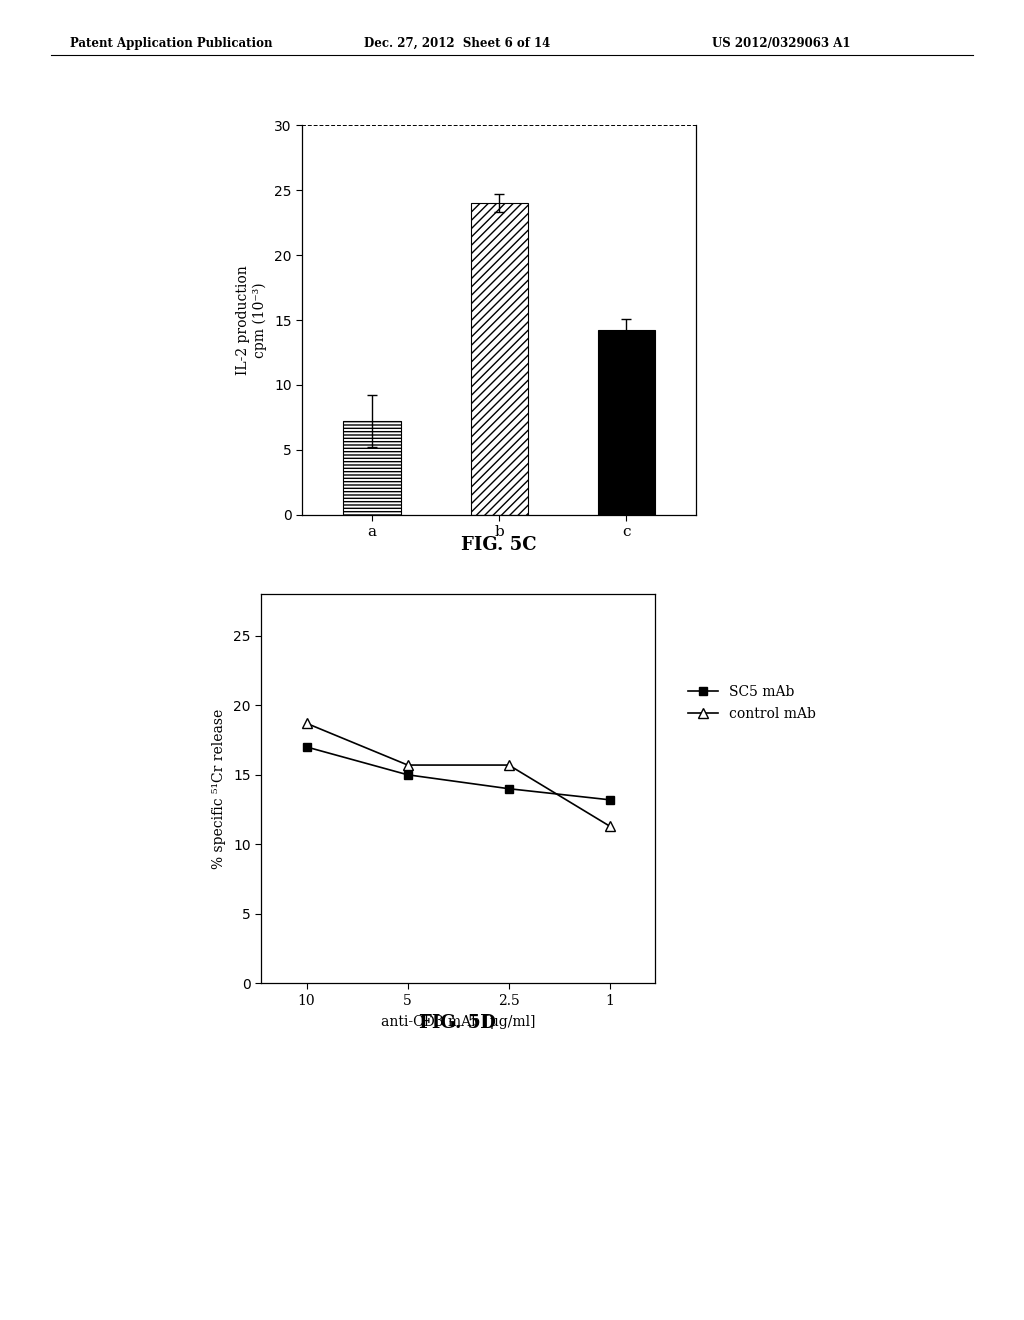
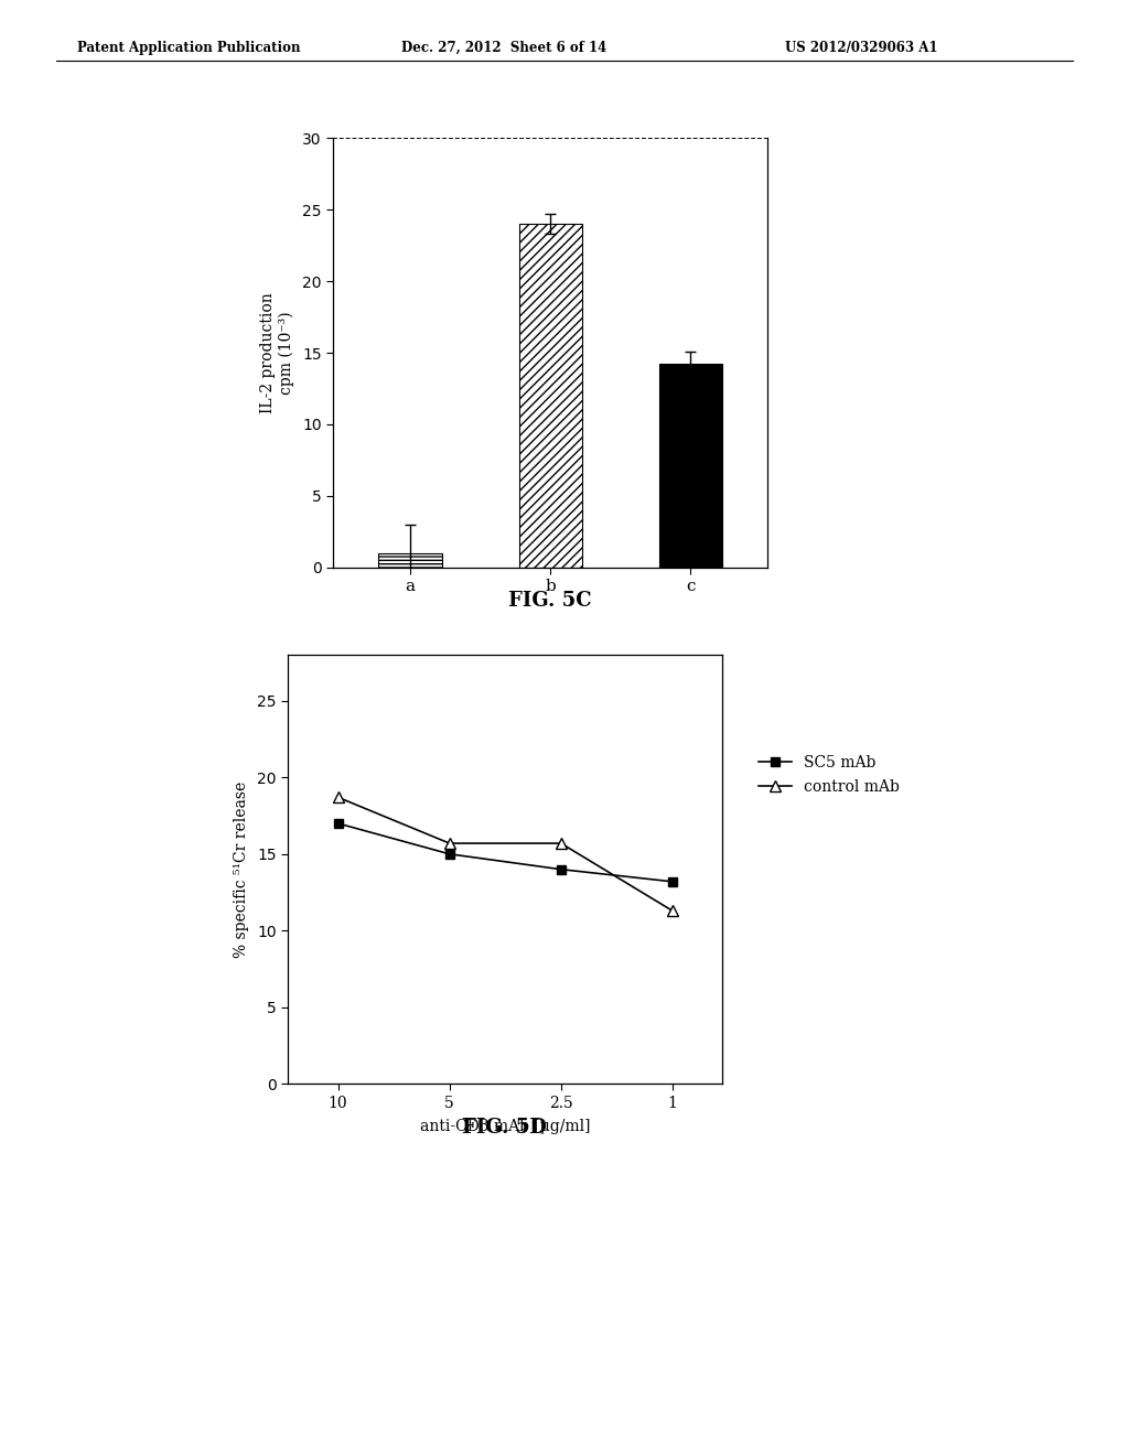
a: 7.2 -> 1.0
